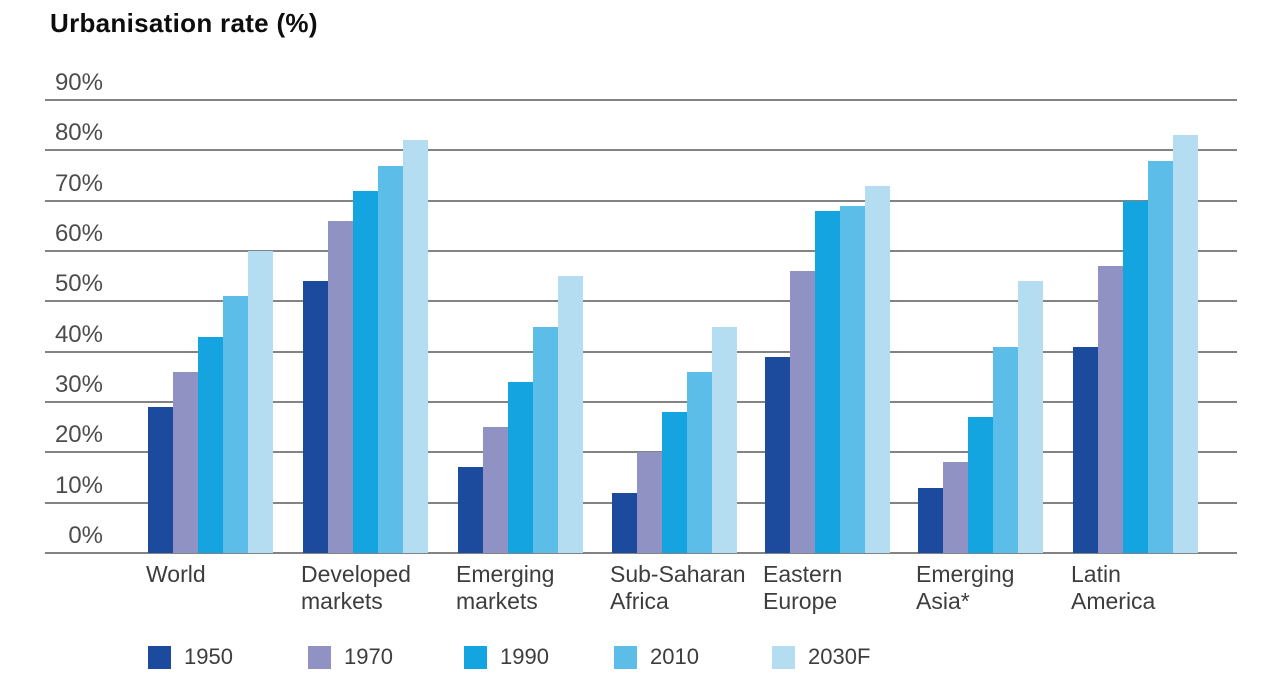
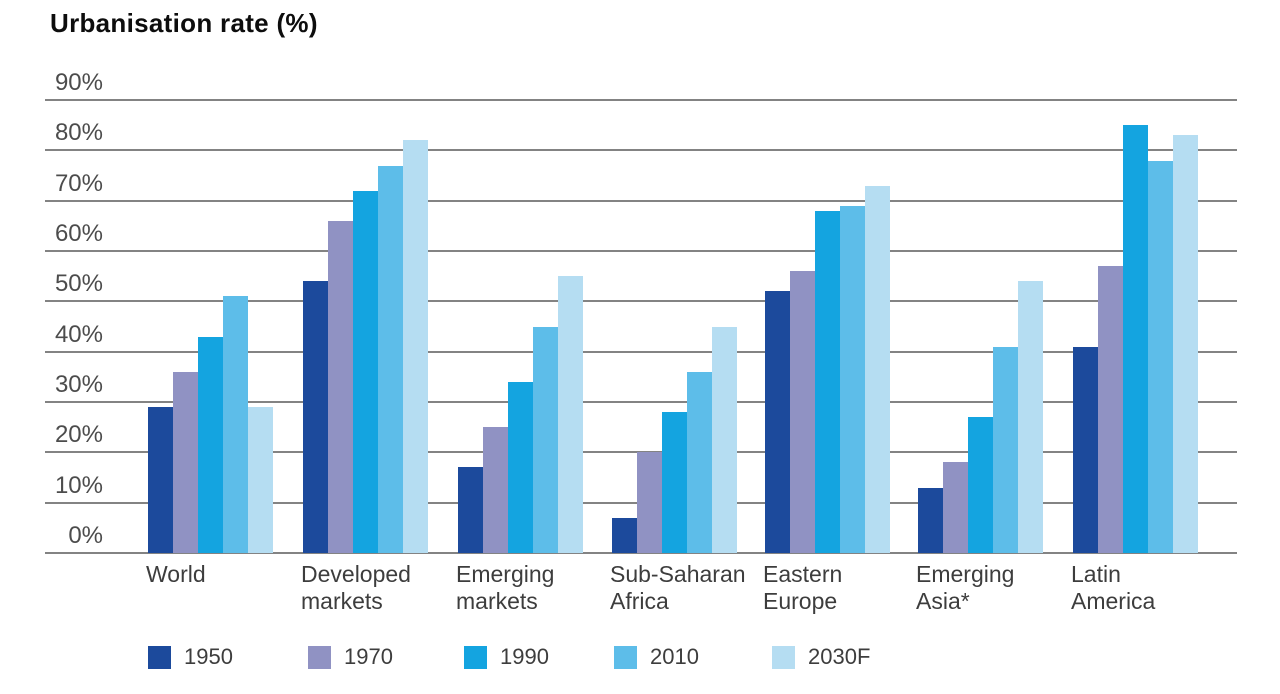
2030F/World: 60% -> 29%
1950/Sub-Saharan Africa: 12% -> 7%
1950/Eastern Europe: 39% -> 52%
1990/Latin America: 70% -> 85%
